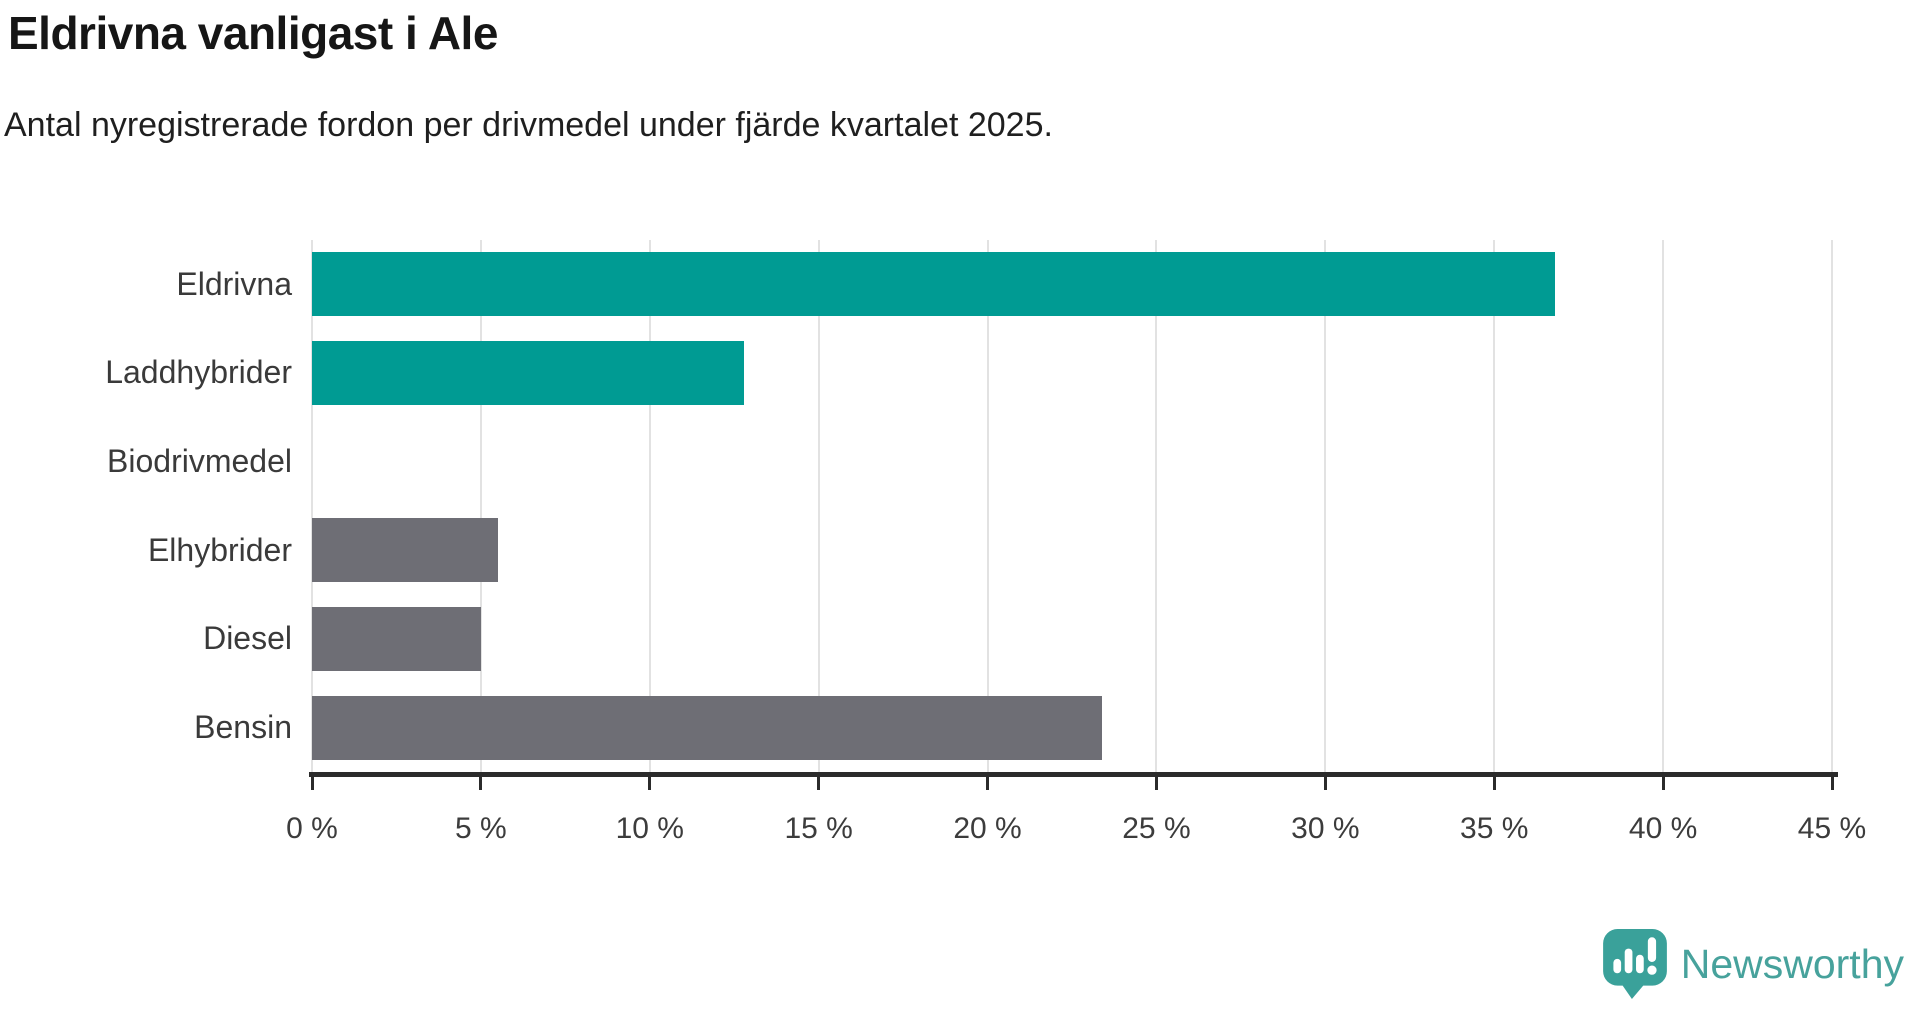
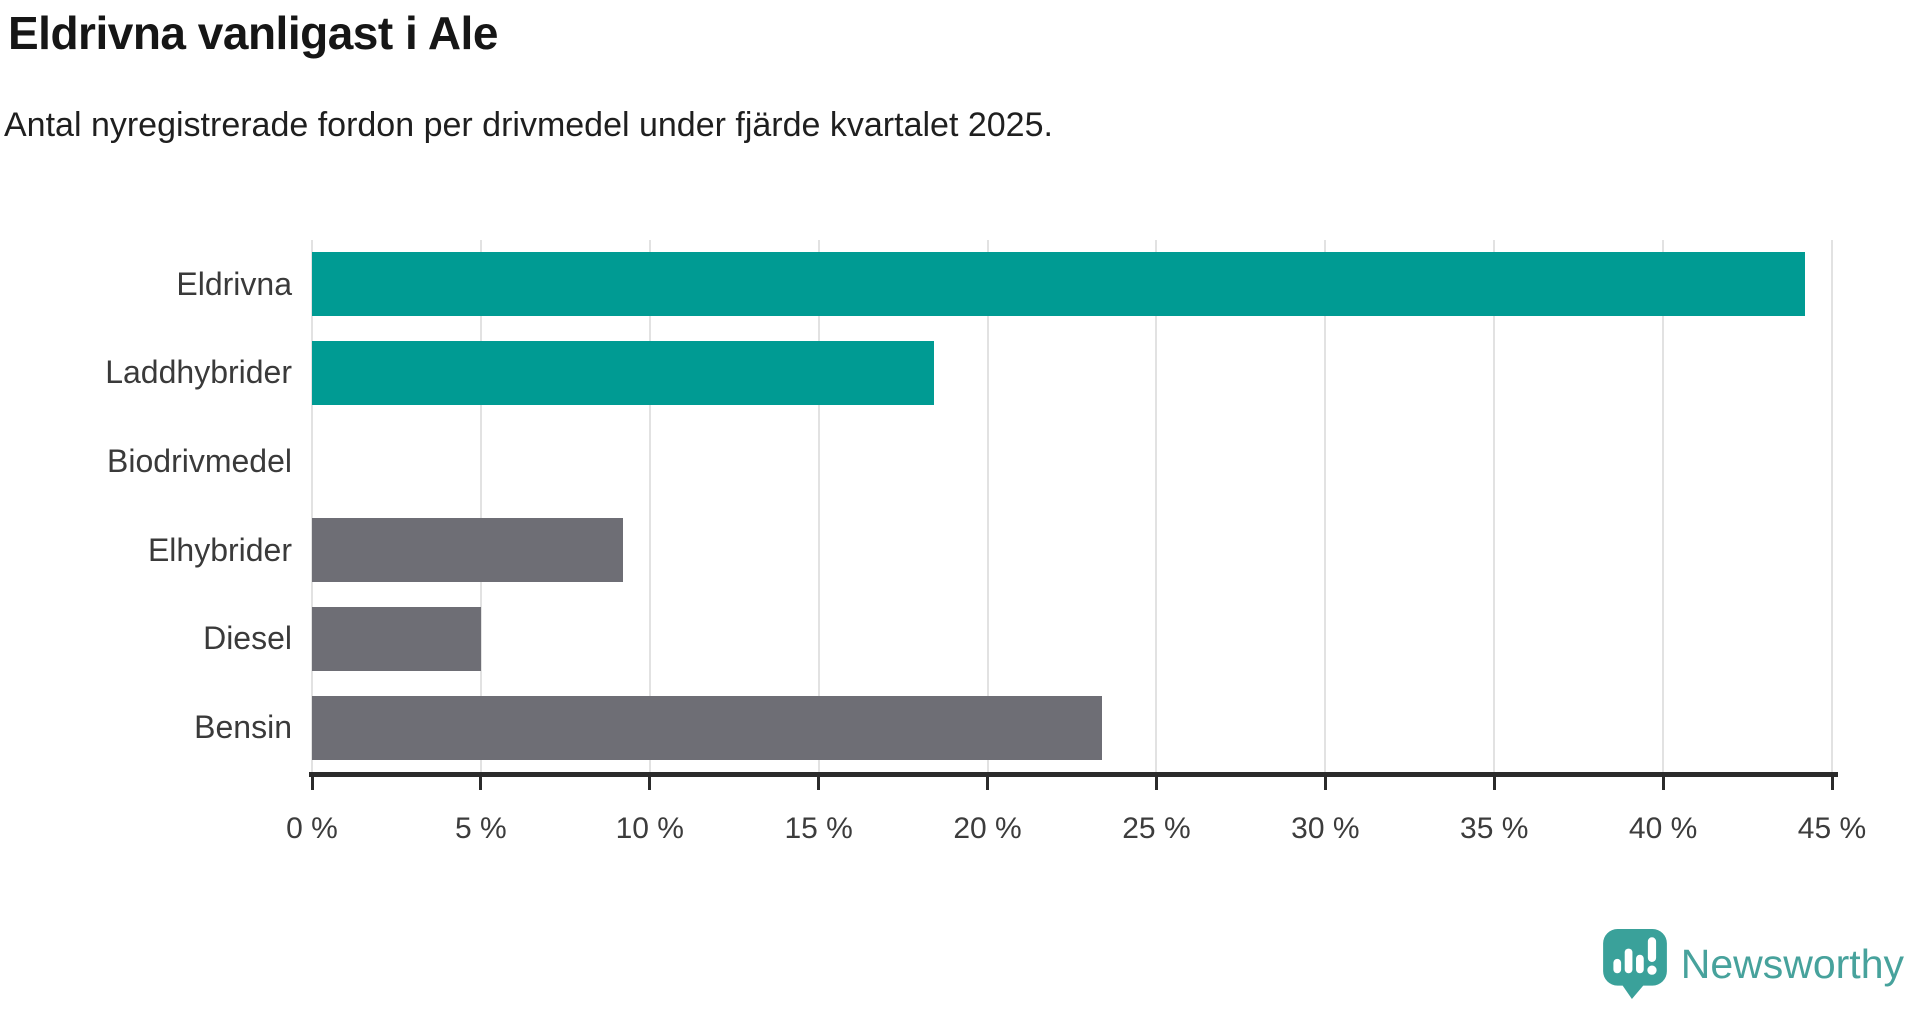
Eldrivna: 36.8% -> 44.2%
Laddhybrider: 12.8% -> 18.4%
Elhybrider: 5.5% -> 9.2%
